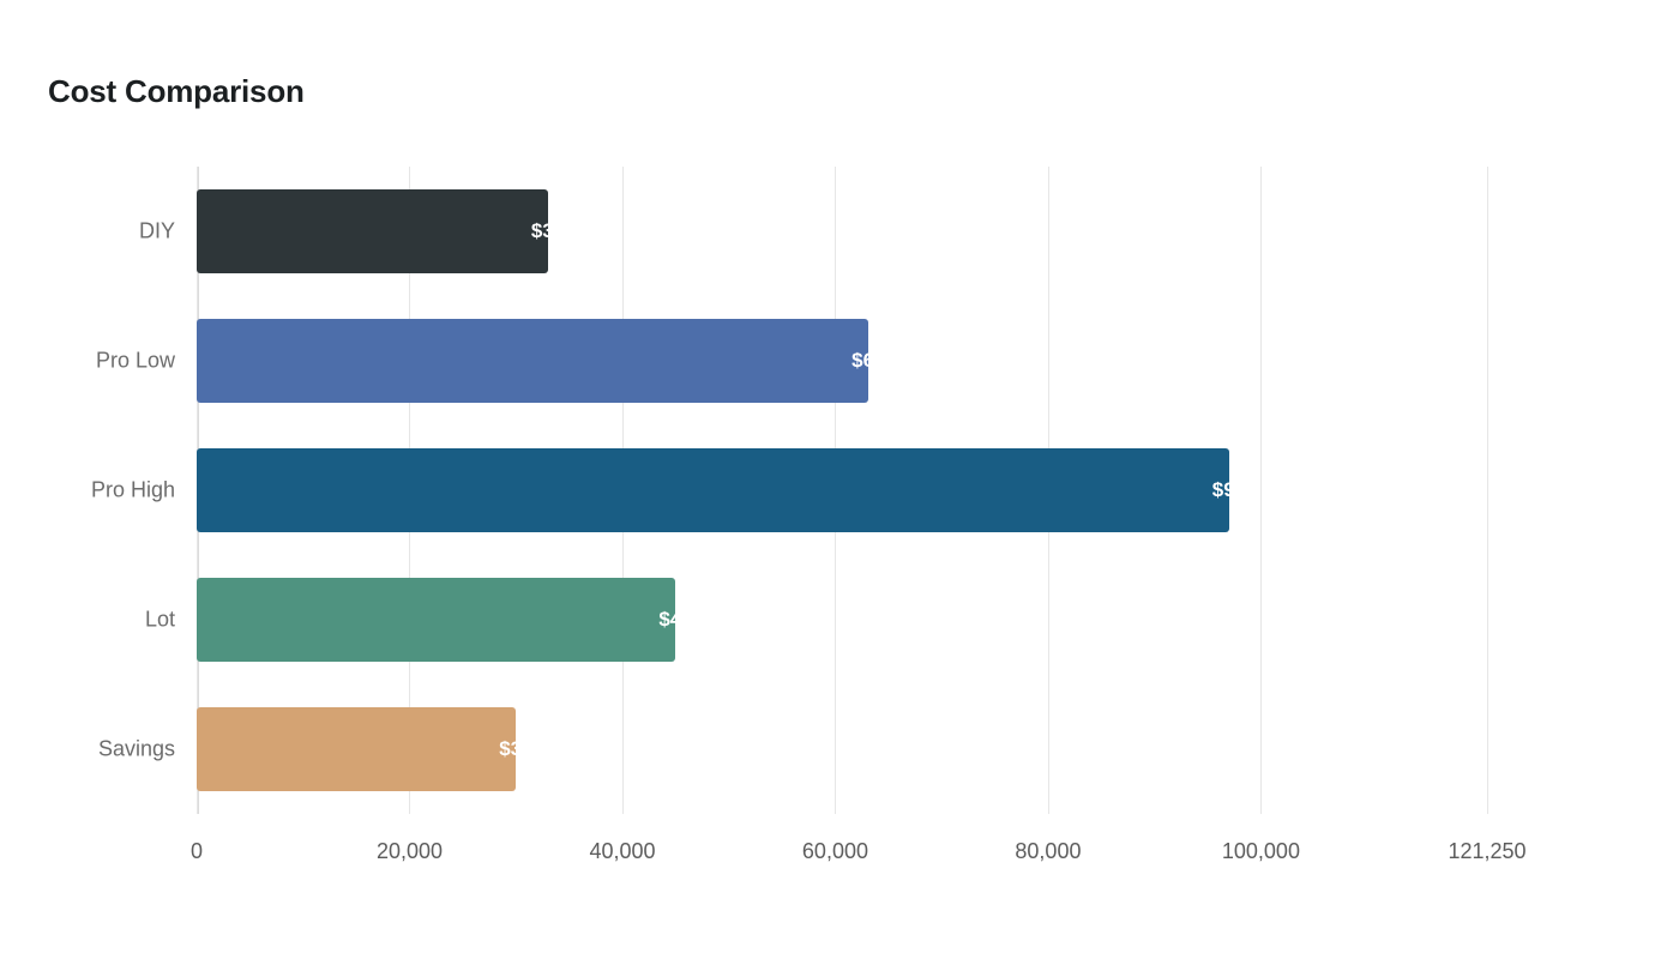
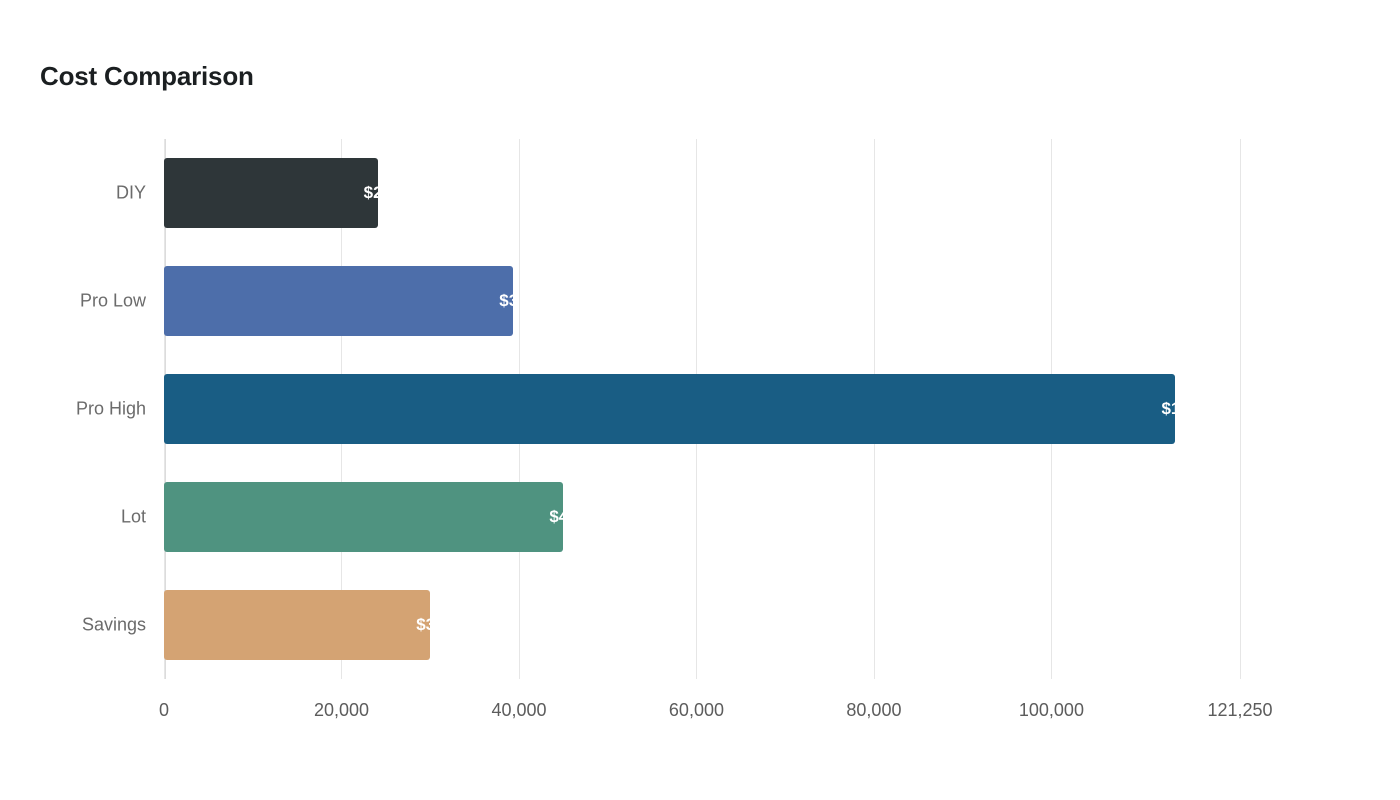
DIY: $33,000 -> $24,077
Pro Low: $63,125 -> $39,356
Pro High: $97,000 -> $113,979
